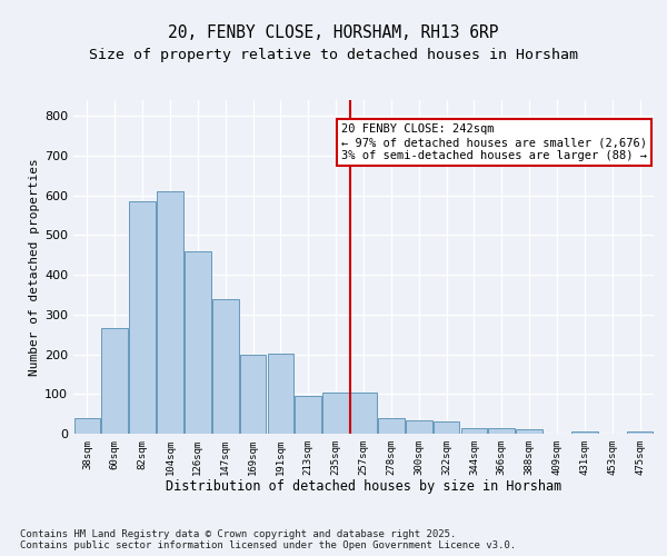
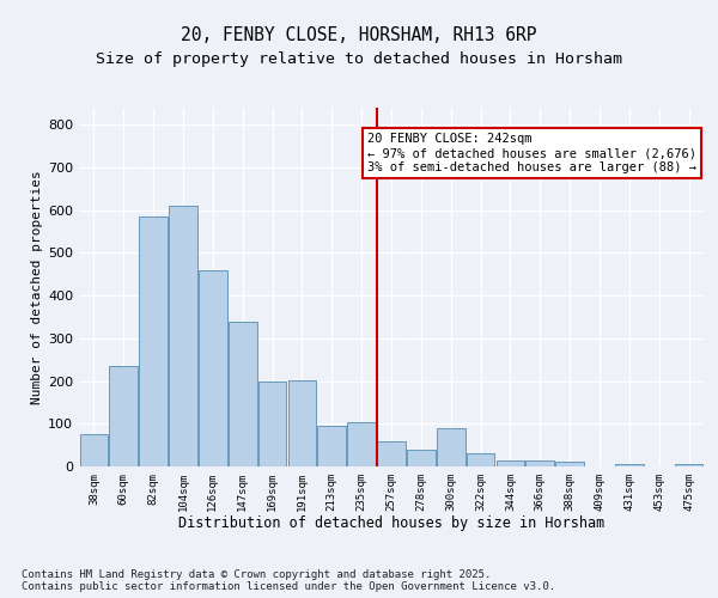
38sqm: 40 -> 75
60sqm: 267 -> 235
257sqm: 103 -> 60
300sqm: 35 -> 90
